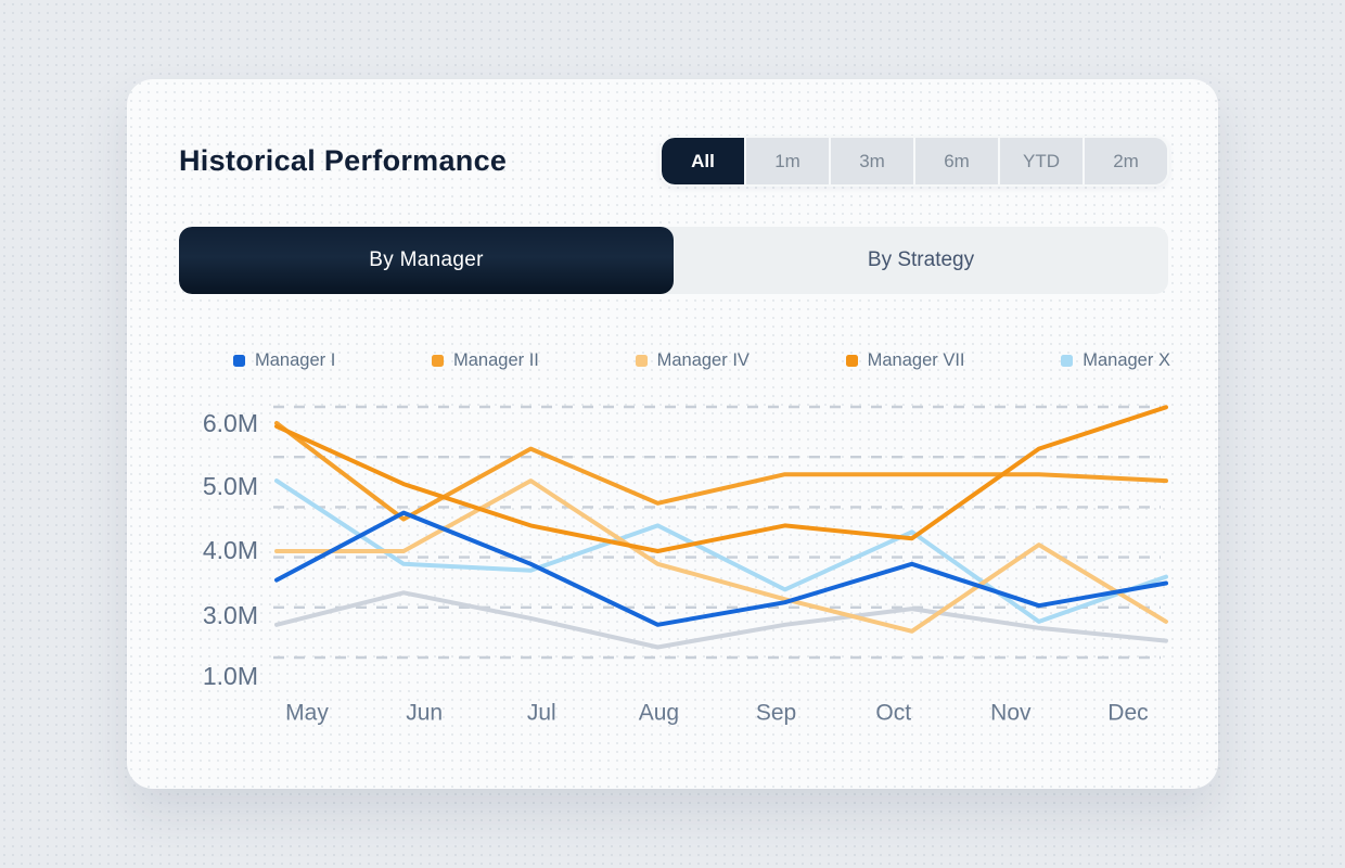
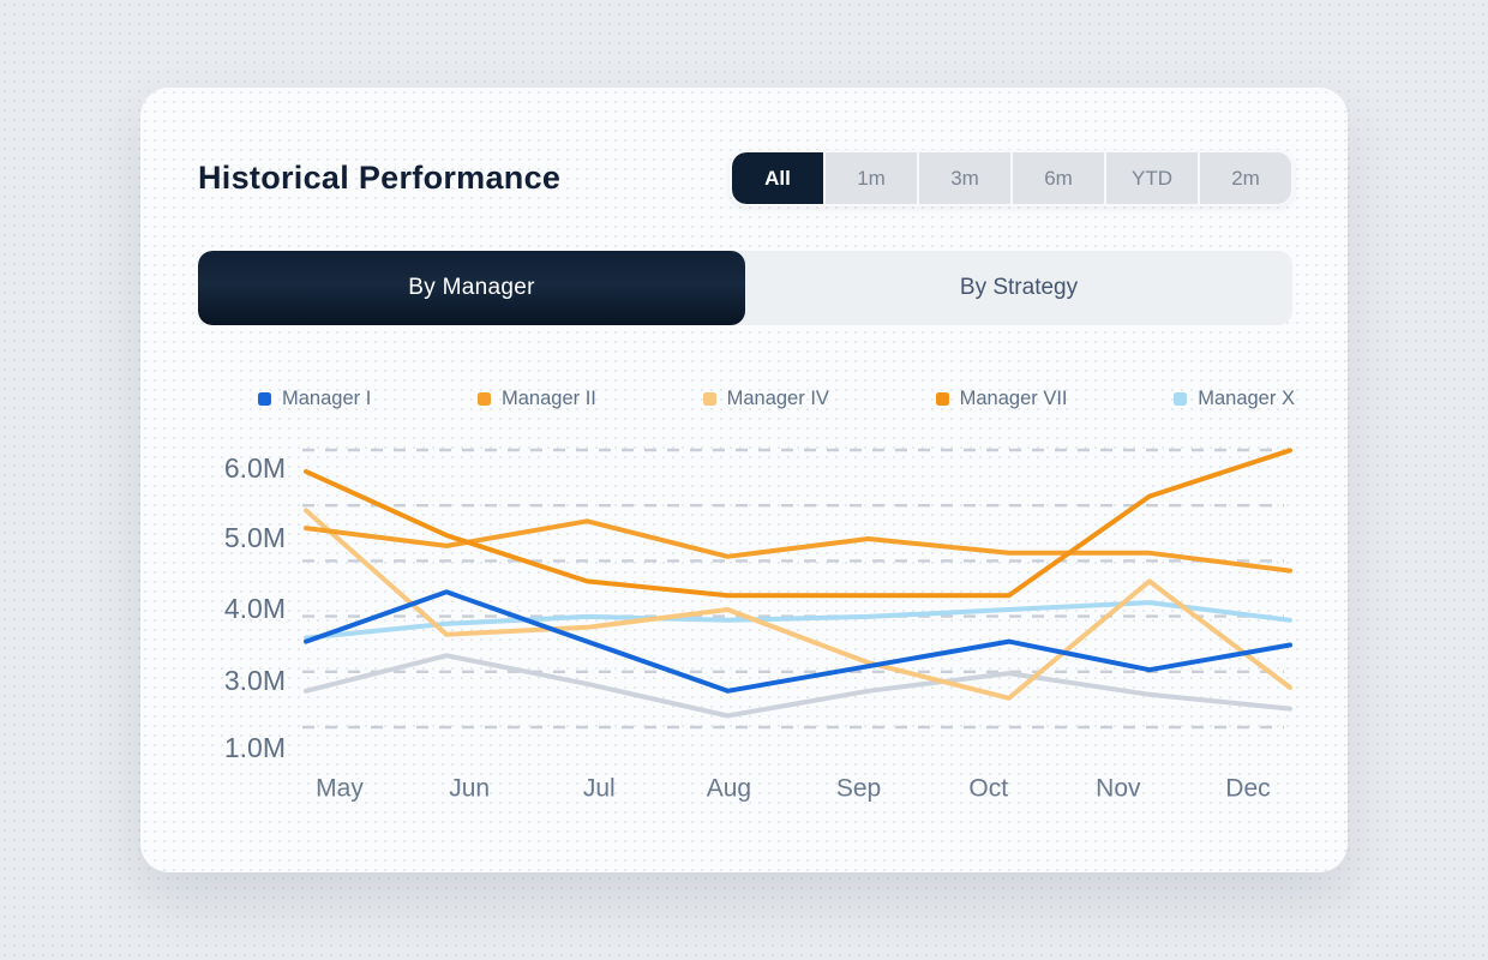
Manager II/May: 6.0M -> 5.2M
Manager IV/May: 4.0M -> 5.4M
Manager X/May: 5.1M -> 3.6M
Manager I/Jun: 4.6M -> 4.2M
Manager II/Jun: 4.5M -> 4.9M
Manager IV/Jun: 4.0M -> 3.6M
Manager I/Jul: 3.8M -> 3.5M
Manager II/Jul: 5.6M -> 5.2M
Manager IV/Jul: 5.1M -> 3.8M
Manager X/Jul: 3.7M -> 3.9M
Manager IV/Aug: 3.8M -> 4.0M
Manager VII/Aug: 4.0M -> 4.2M
Manager X/Aug: 4.4M -> 3.9M
Manager II/Sep: 5.2M -> 5.0M
Manager VII/Sep: 4.4M -> 4.2M
Manager X/Sep: 3.4M -> 3.9M
Manager I/Oct: 3.8M -> 3.5M
Manager II/Oct: 5.2M -> 4.8M
Manager X/Oct: 4.3M -> 4.0M
Manager II/Nov: 5.2M -> 4.8M
Manager IV/Nov: 4.1M -> 4.4M
Manager X/Nov: 2.9M -> 4.1M
Manager II/Dec: 5.1M -> 4.5M
Manager X/Dec: 3.6M -> 3.9M
